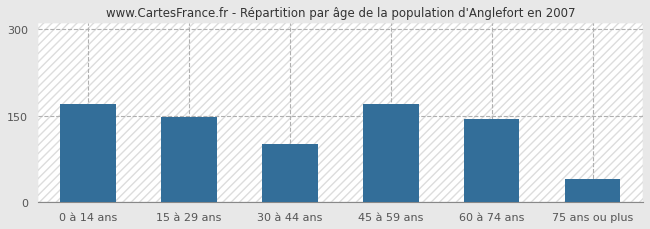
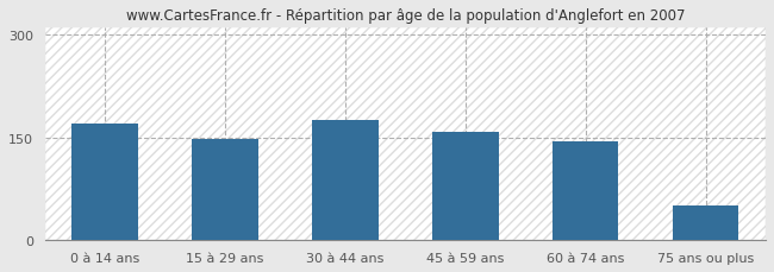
30 à 44 ans: 100 -> 175
45 à 59 ans: 170 -> 157
75 ans ou plus: 40 -> 50
